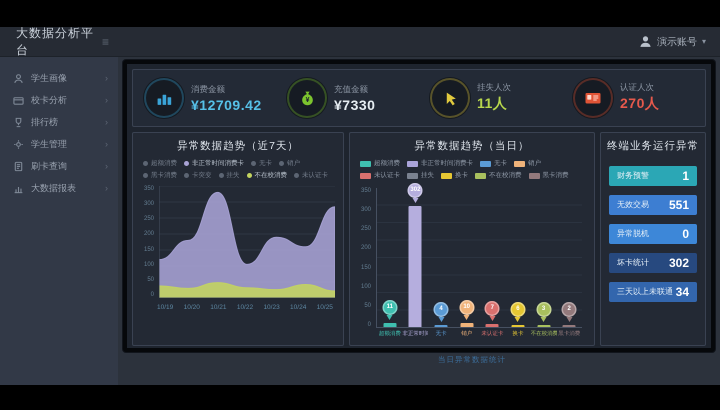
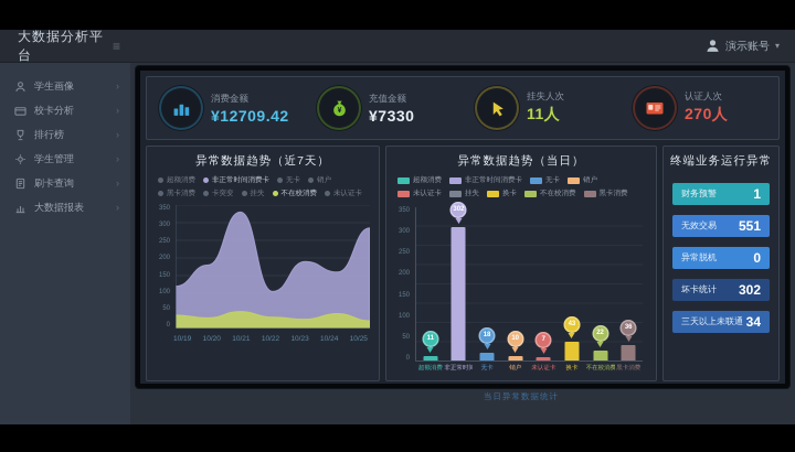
异常数据趋势（当日）/无卡: 4 -> 18
异常数据趋势（当日）/换卡: 6 -> 43
异常数据趋势（当日）/不在校消费: 3 -> 22
异常数据趋势（当日）/黑卡消费: 2 -> 36
